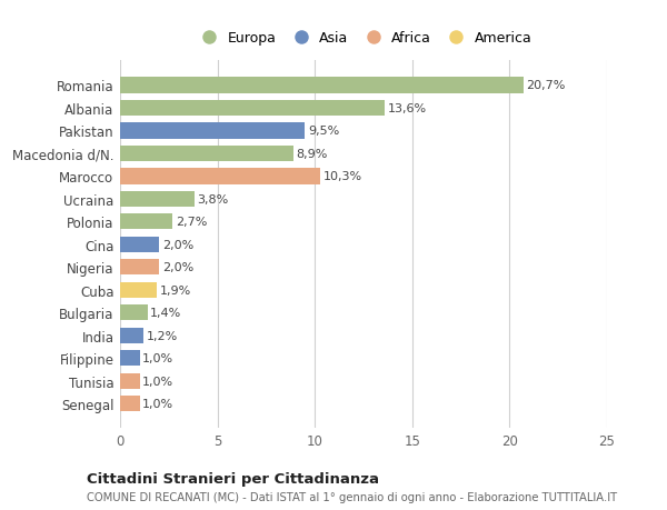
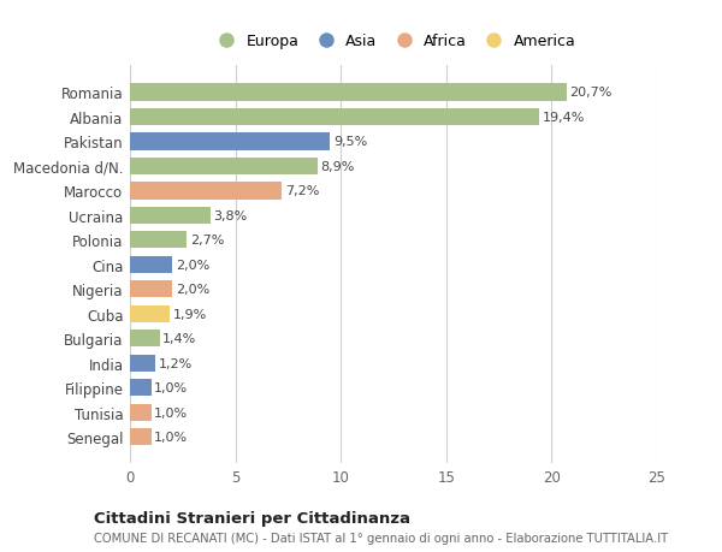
Albania: 13,6% -> 19,4%
Marocco: 10,3% -> 7,2%
